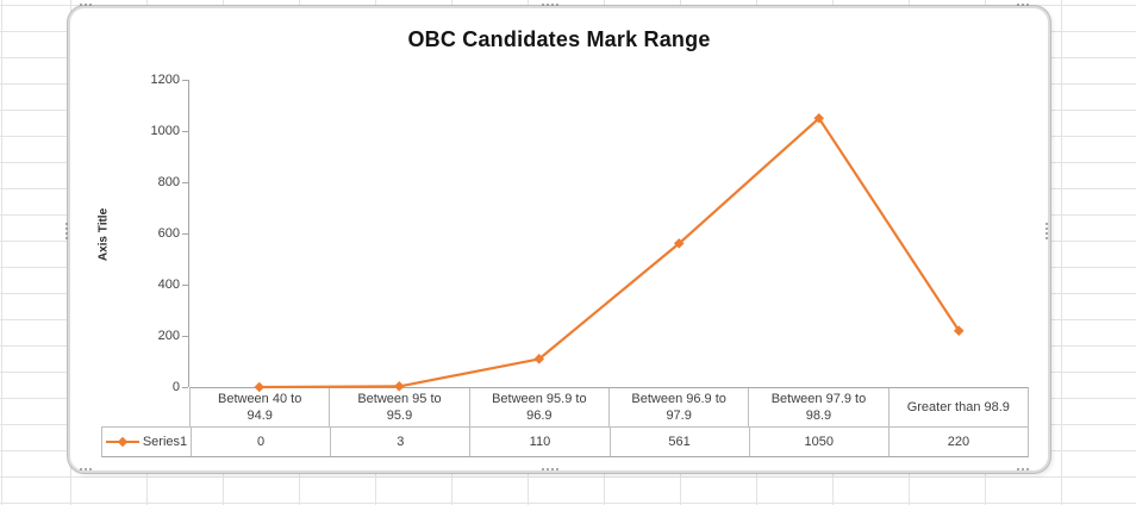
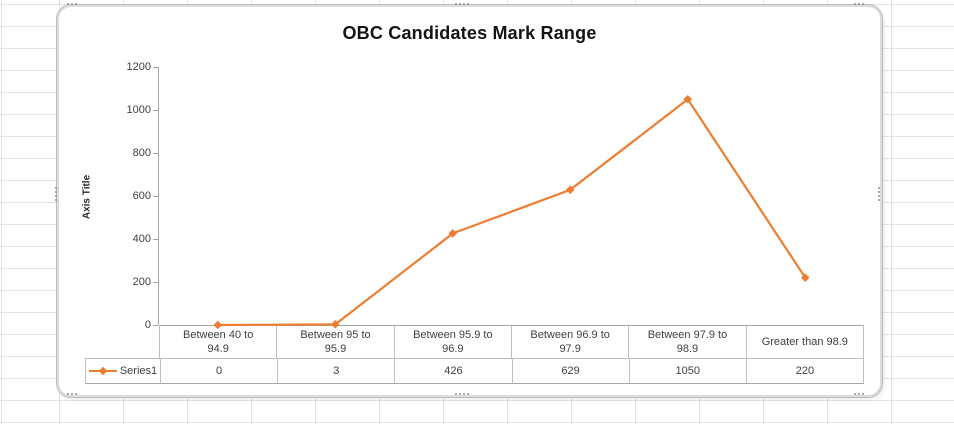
Between 95.9 to 96.9: 110 -> 426
Between 96.9 to 97.9: 561 -> 629
